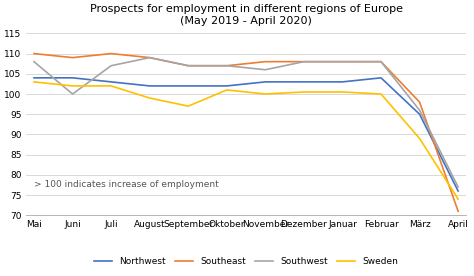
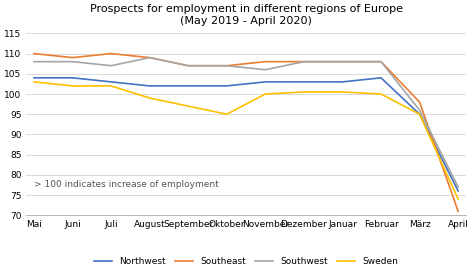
Southwest/Juni: 100 -> 108
Sweden/Oktober: 101.0 -> 95.0
Sweden/März: 89.0 -> 95.0
